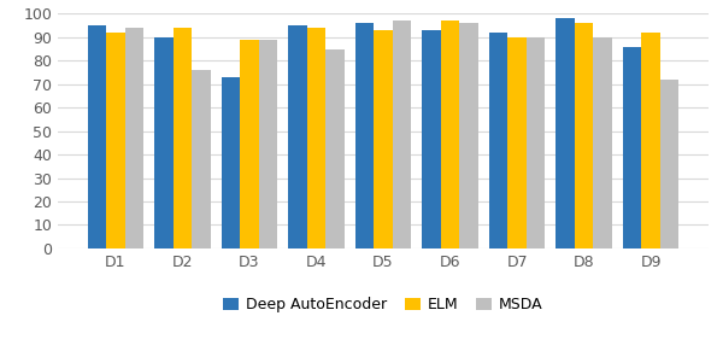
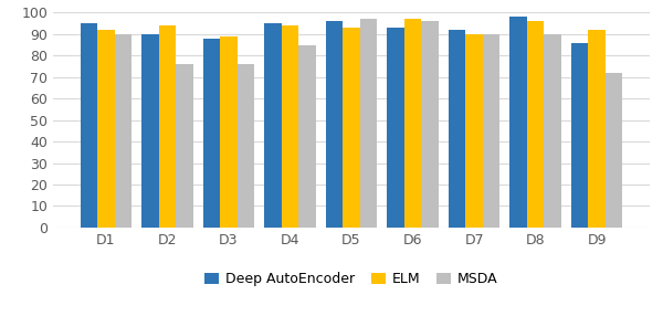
MSDA/D1: 94 -> 90
Deep AutoEncoder/D3: 73 -> 88
MSDA/D3: 89 -> 76
